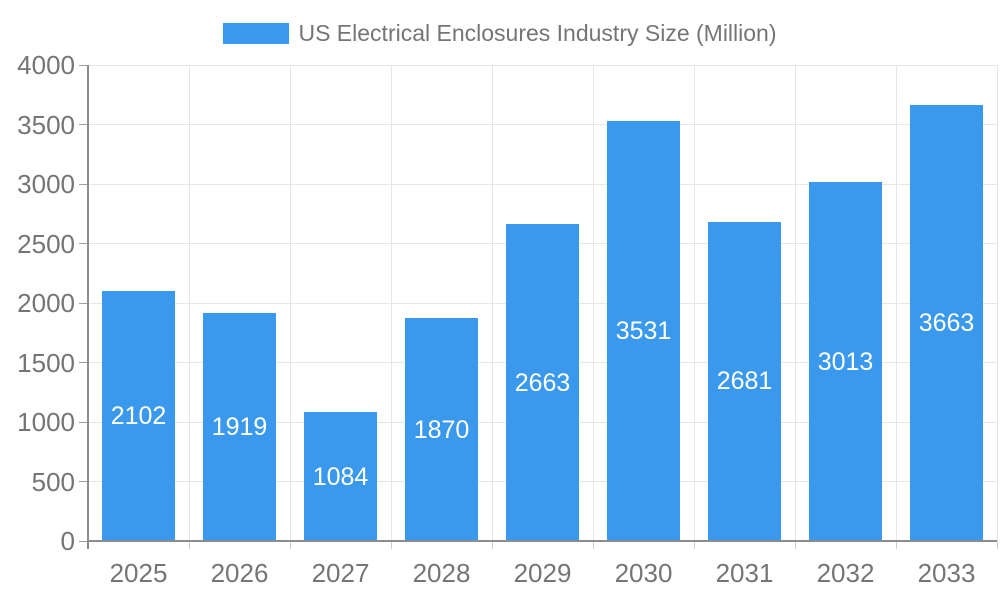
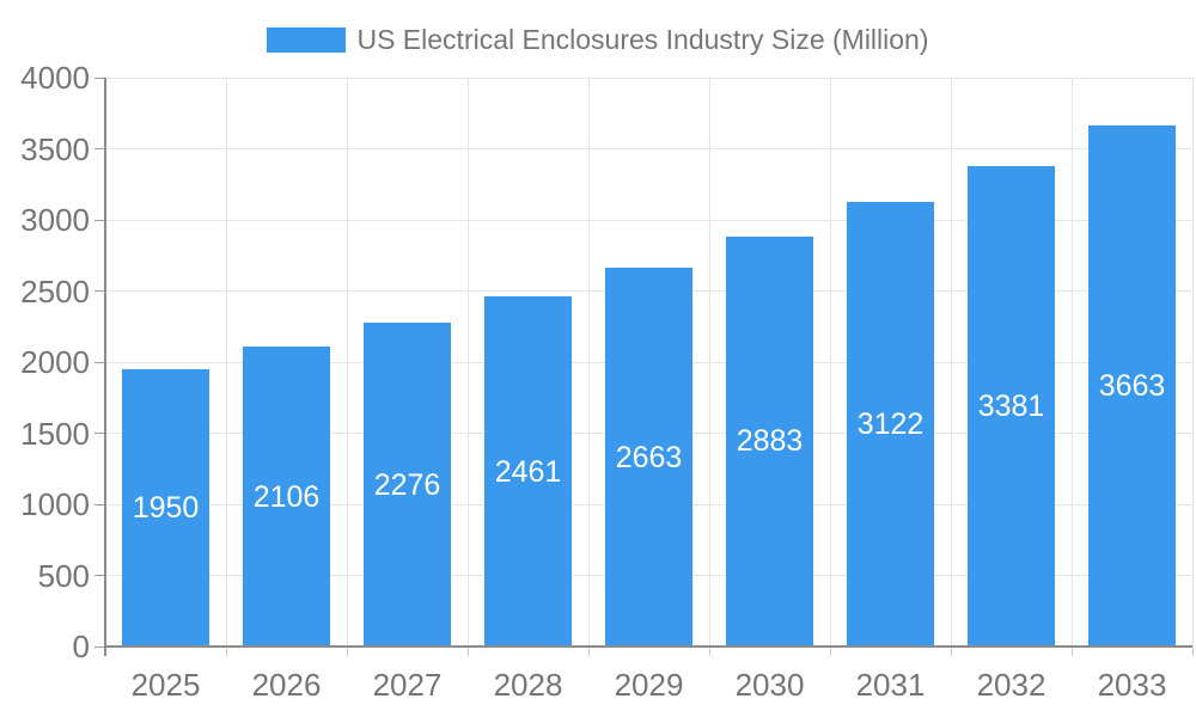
2025: 2102 -> 1950
2026: 1919 -> 2106
2027: 1084 -> 2276
2028: 1870 -> 2461
2030: 3531 -> 2883
2031: 2681 -> 3122
2032: 3013 -> 3381
